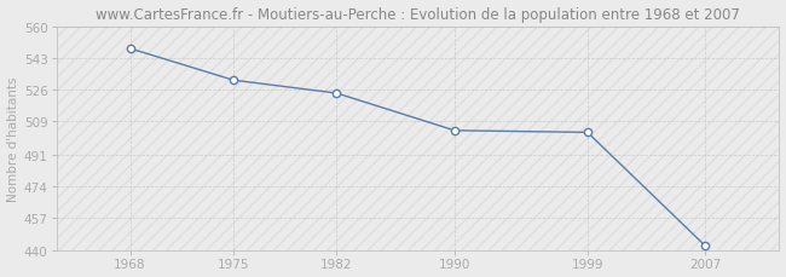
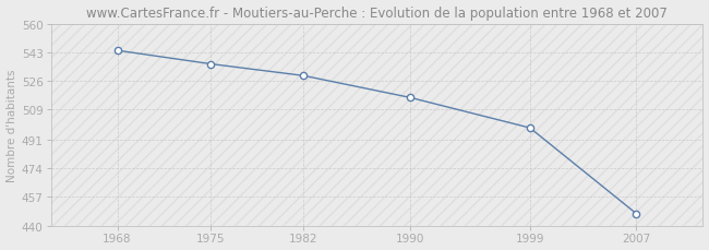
1968: 548 -> 544
1975: 531 -> 536
1982: 524 -> 529
1990: 504 -> 516
1999: 503 -> 498
2007: 442 -> 447
